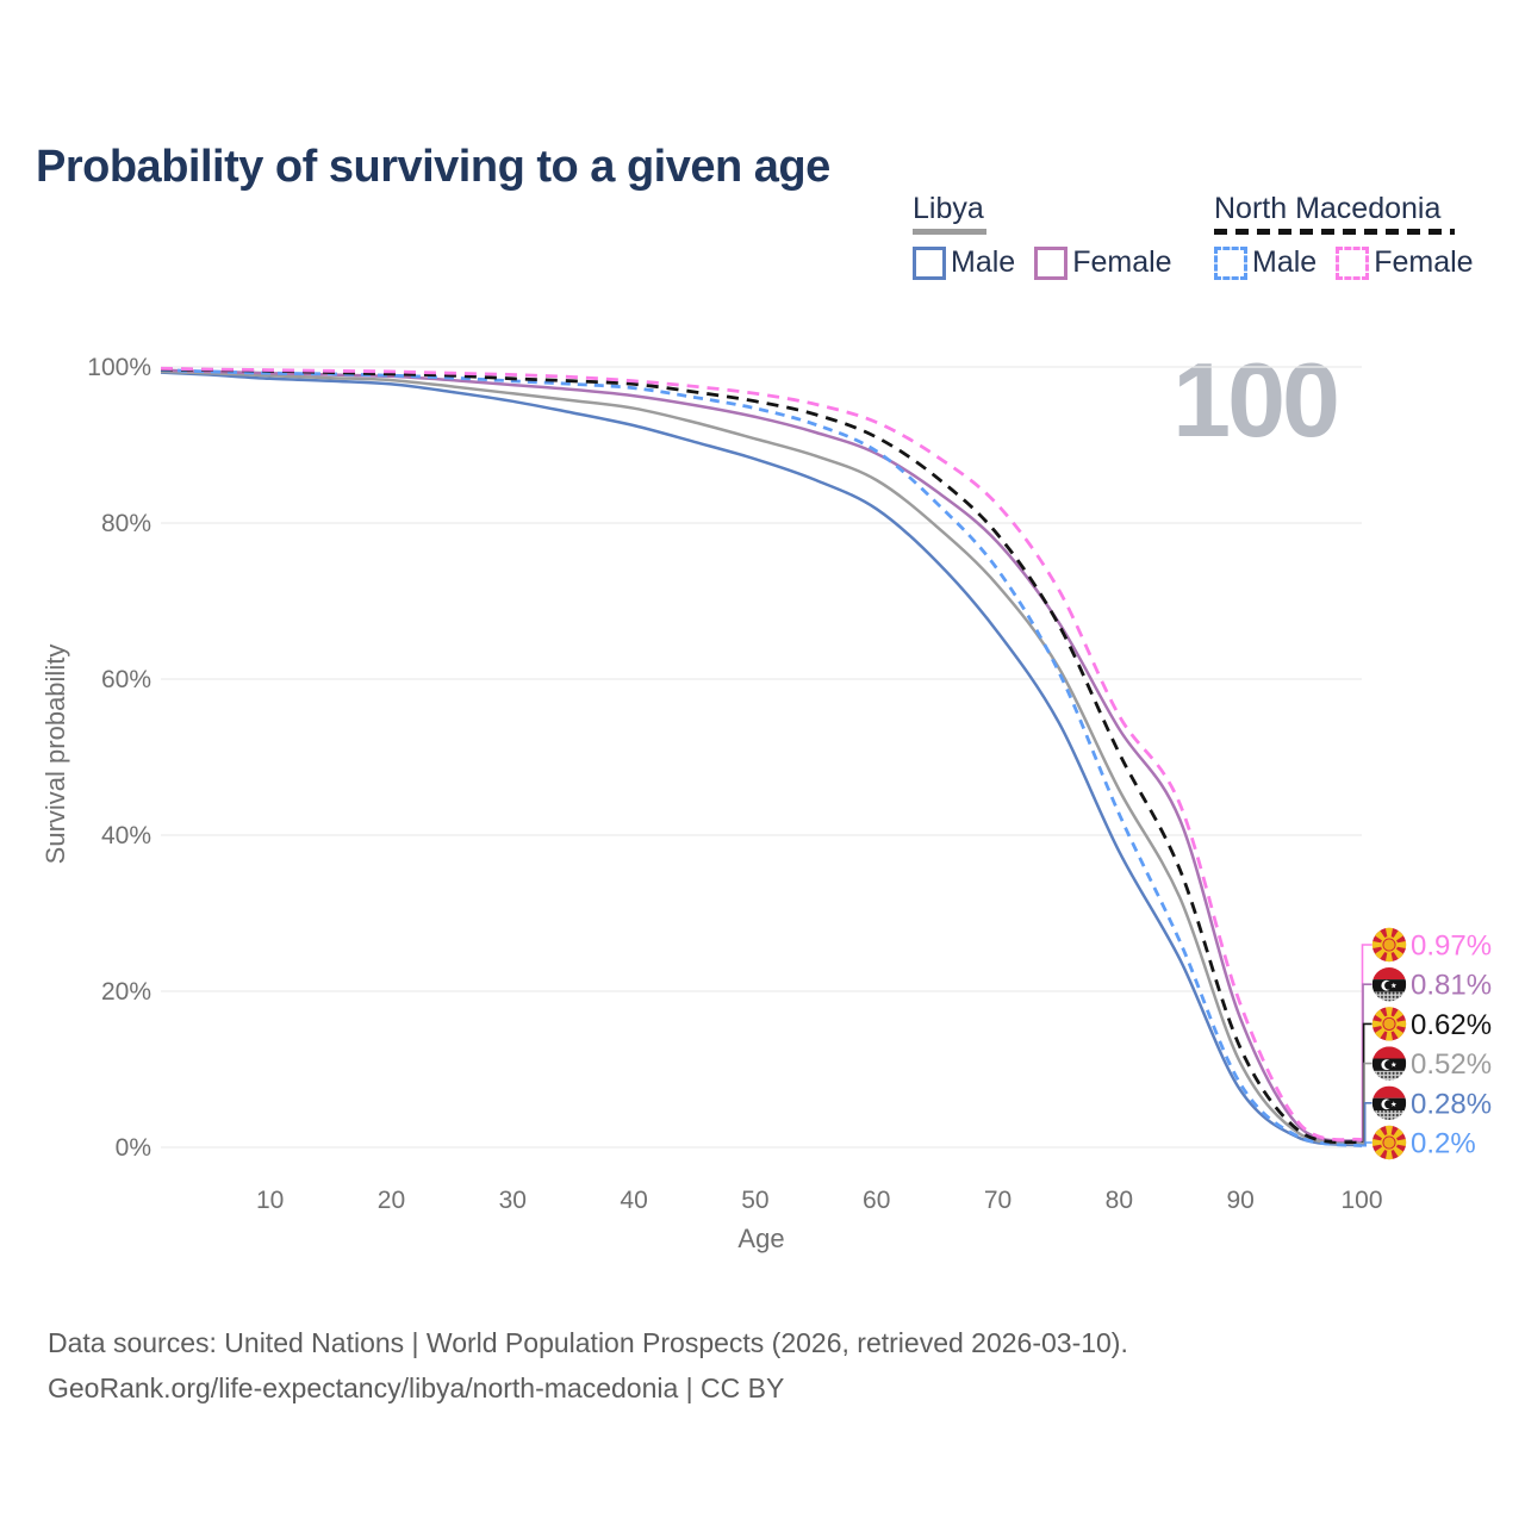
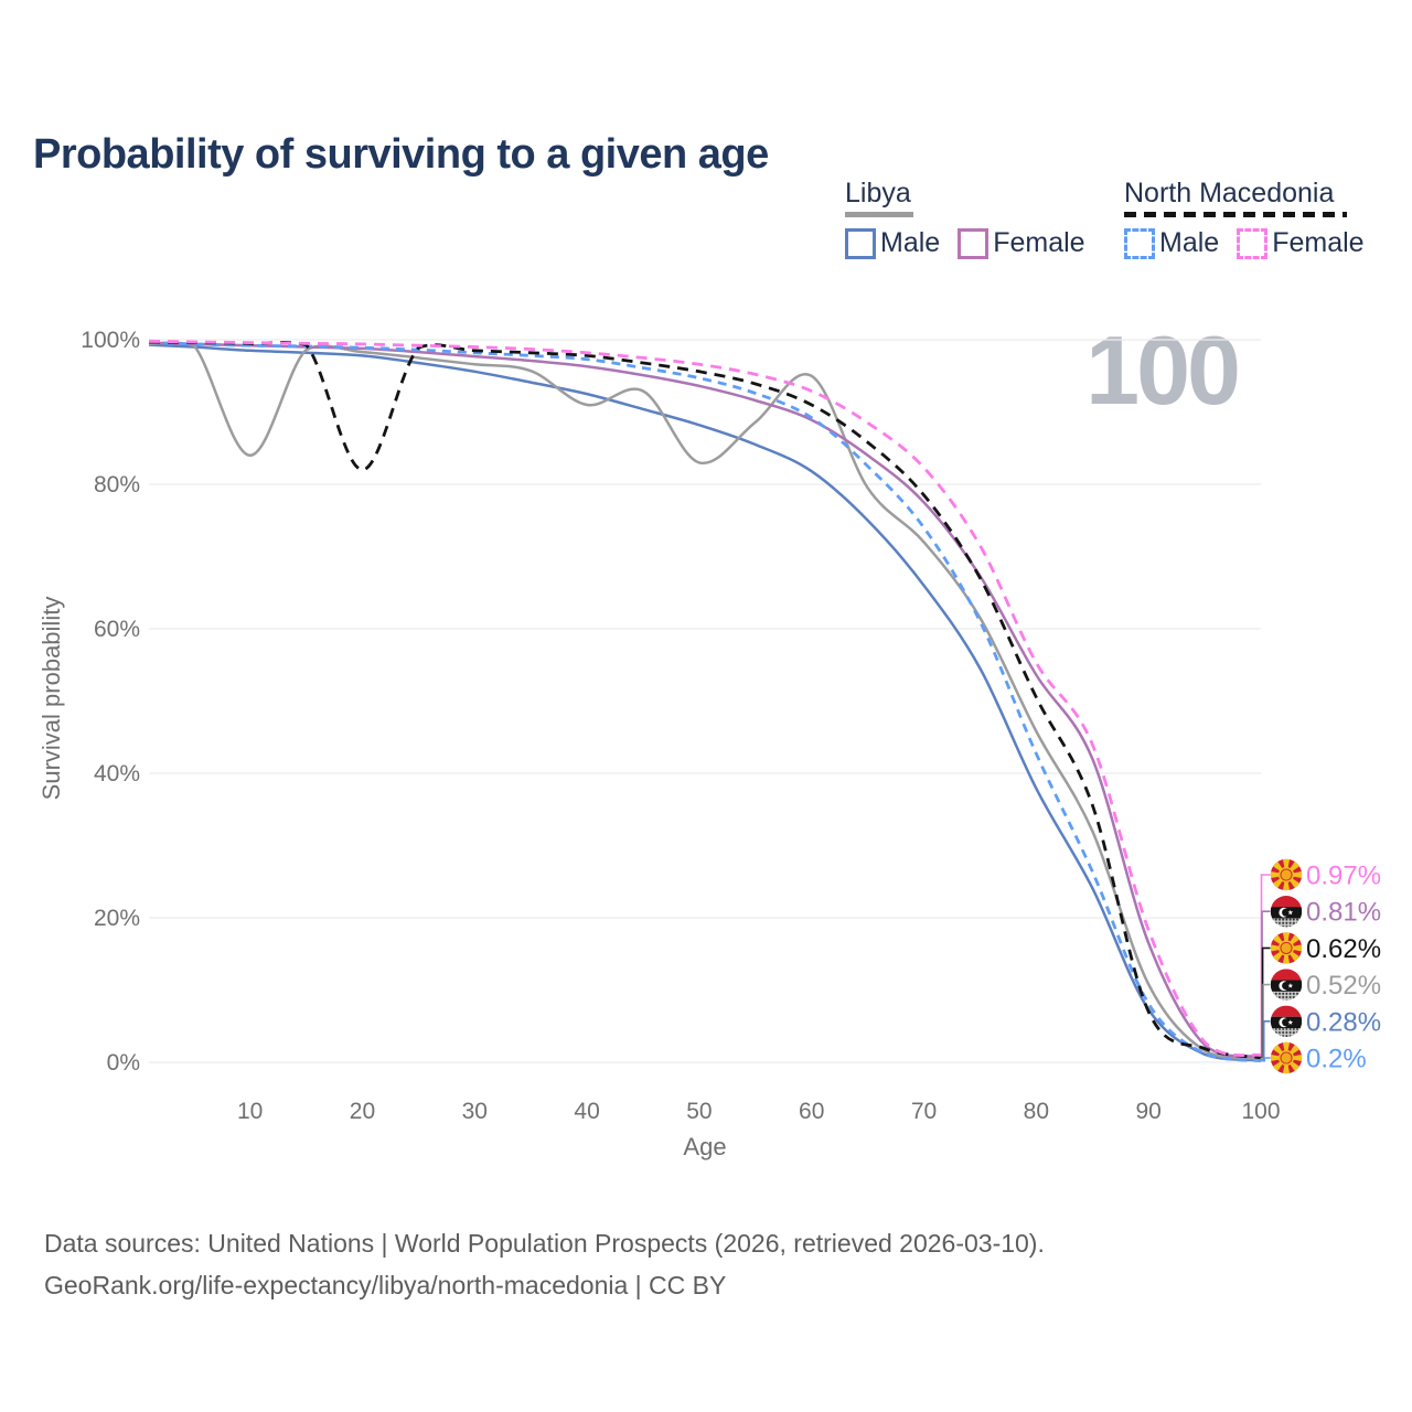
Libya/10: 99% -> 84%
North Macedonia/20: 99% -> 82%
Libya/40: 95% -> 91%
Libya/50: 91% -> 83%
Libya/60: 86% -> 95%
North Macedonia/90: 13% -> 7%
